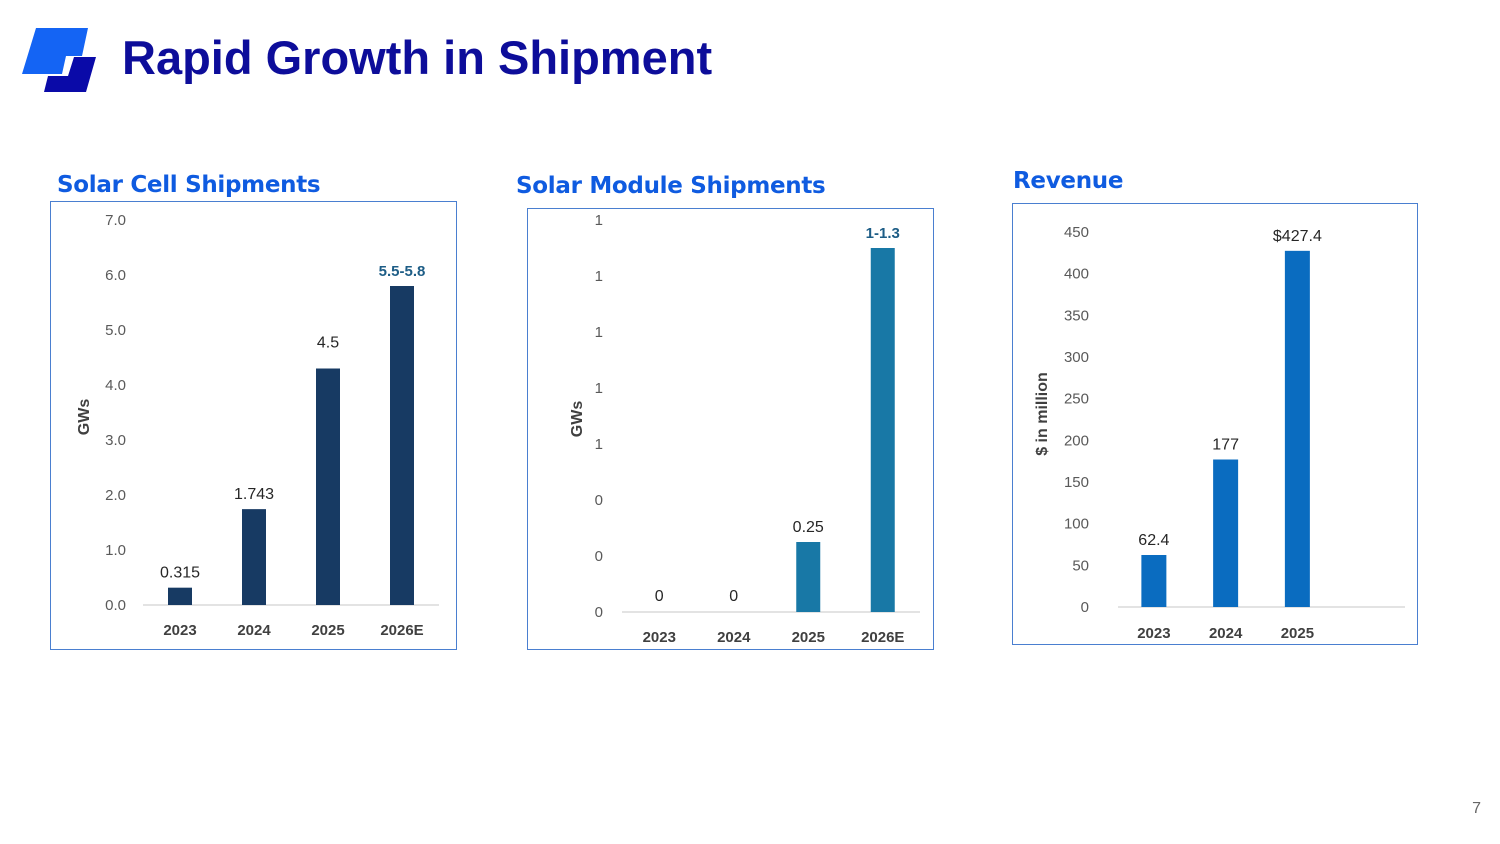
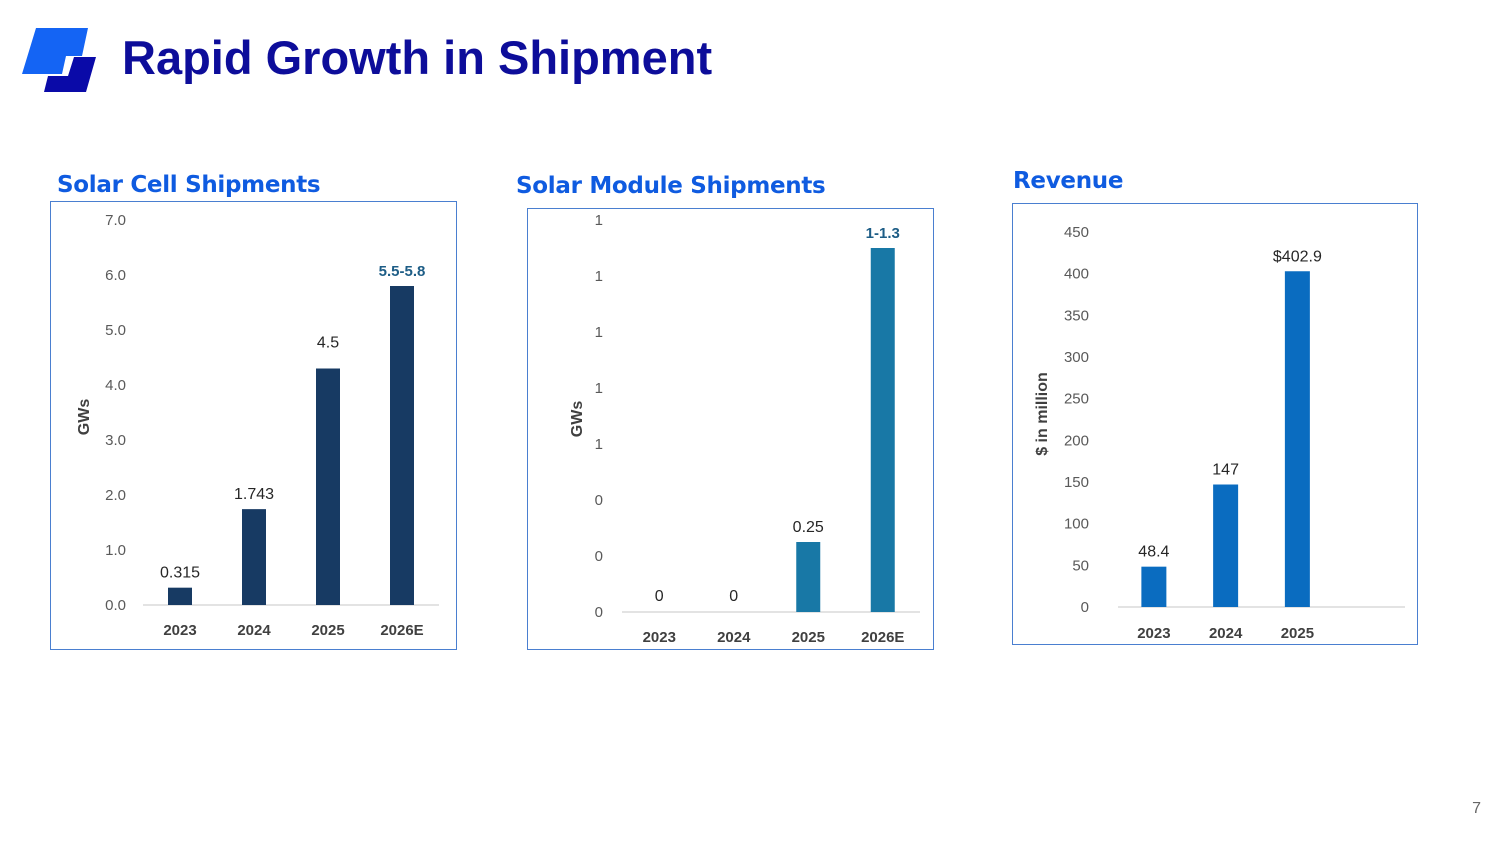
Revenue/2023: 62.4 -> 48.4
Revenue/2024: 177 -> 147
Revenue/2025: $427.4 -> $402.9
